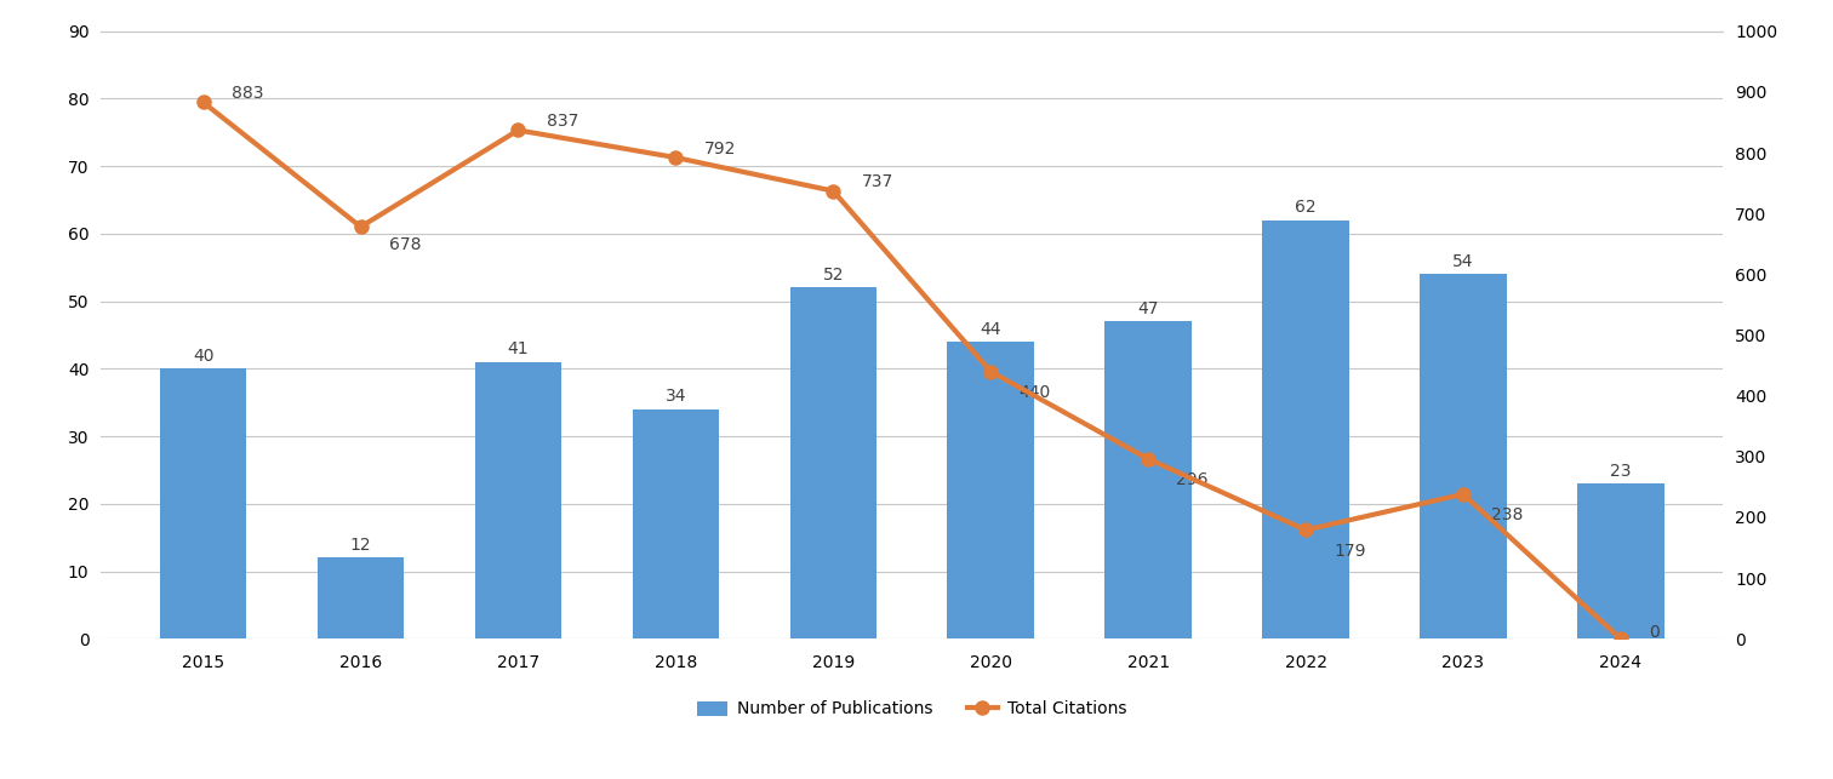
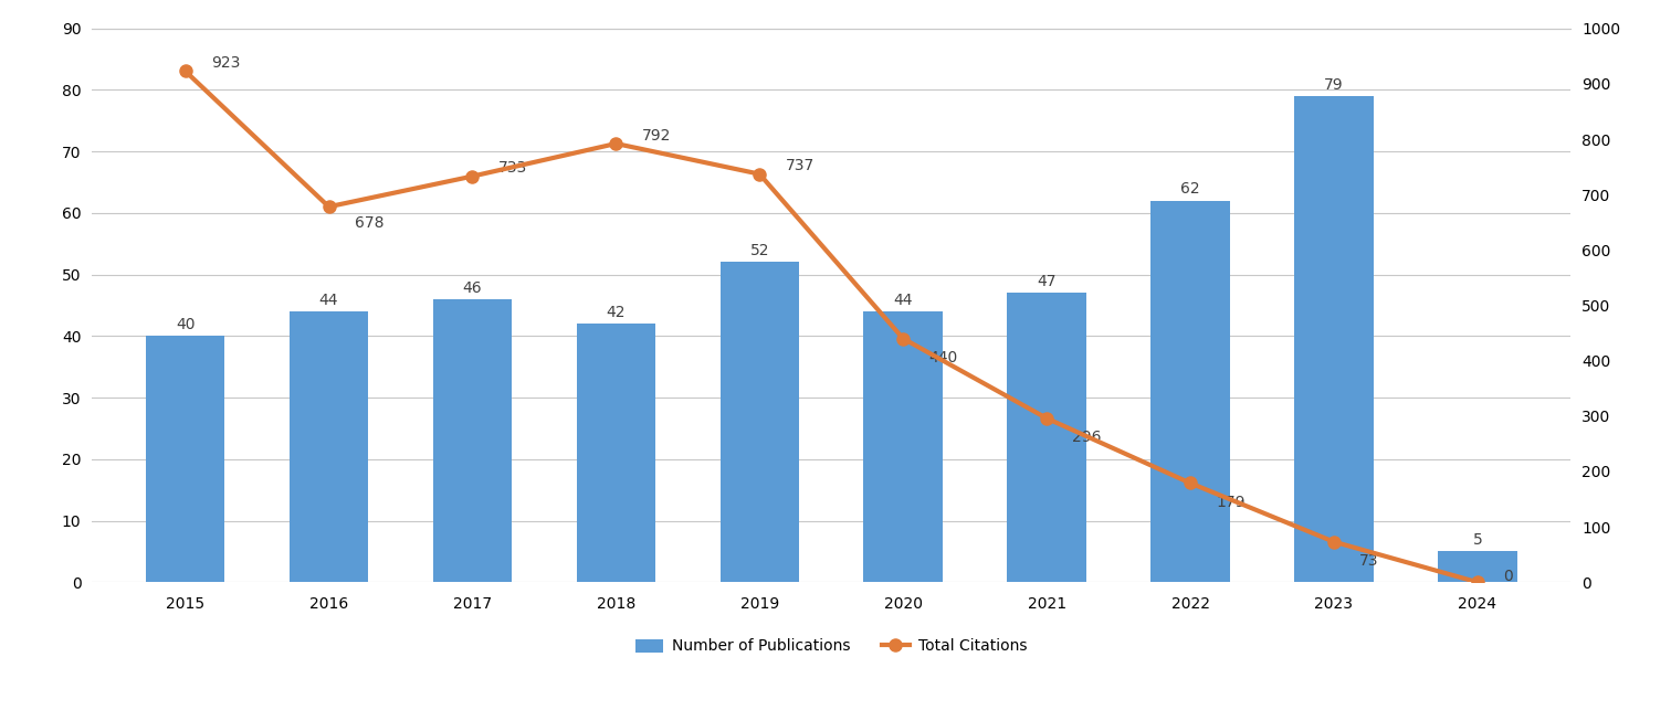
Total Citations/2015: 883 -> 923
Number of Publications/2016: 12 -> 44
Number of Publications/2017: 41 -> 46
Total Citations/2017: 837 -> 733
Number of Publications/2018: 34 -> 42
Number of Publications/2023: 54 -> 79
Total Citations/2023: 238 -> 73
Number of Publications/2024: 23 -> 5
